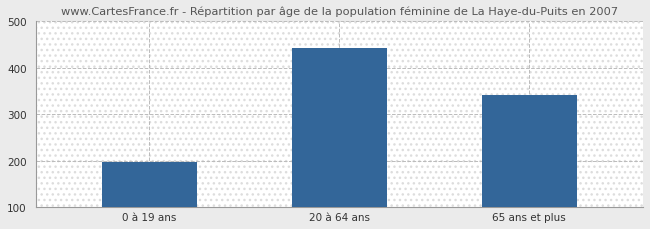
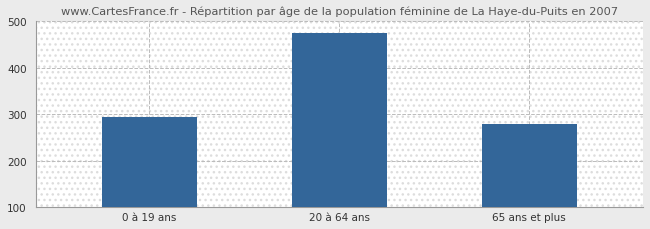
0 à 19 ans: 197 -> 295
20 à 64 ans: 442 -> 475
65 ans et plus: 341 -> 280
